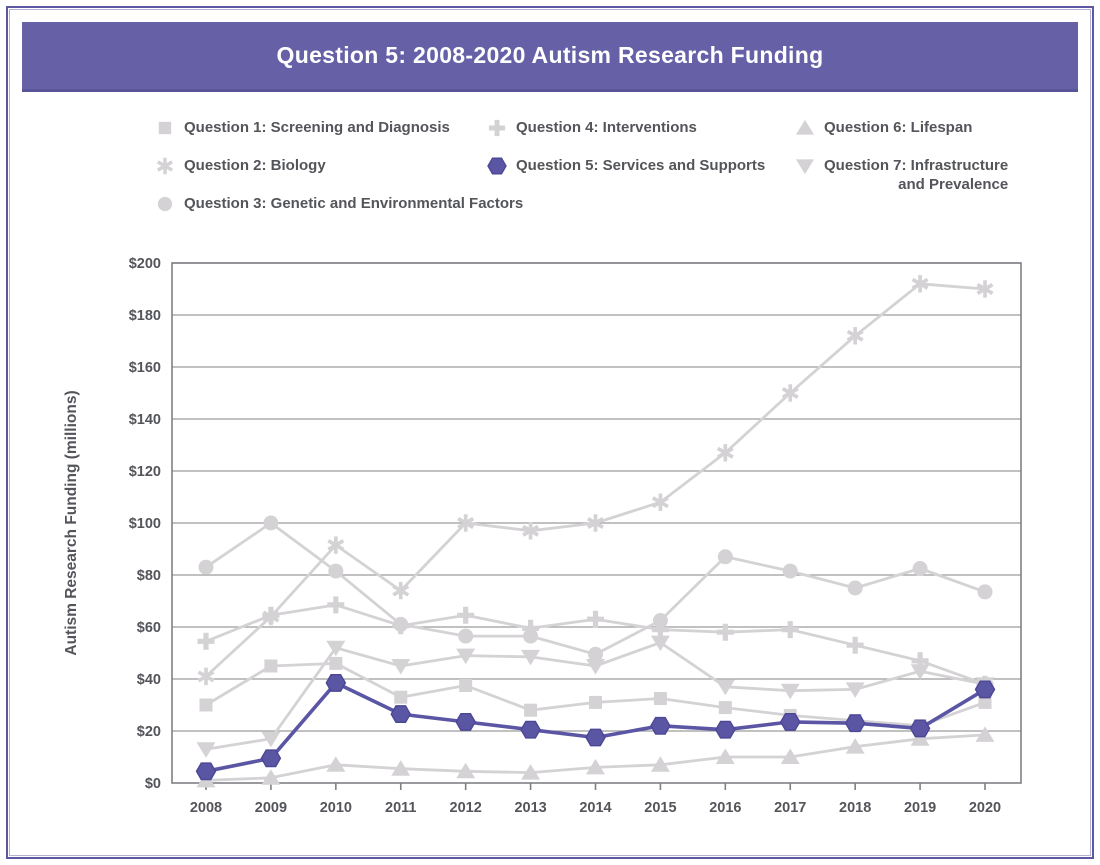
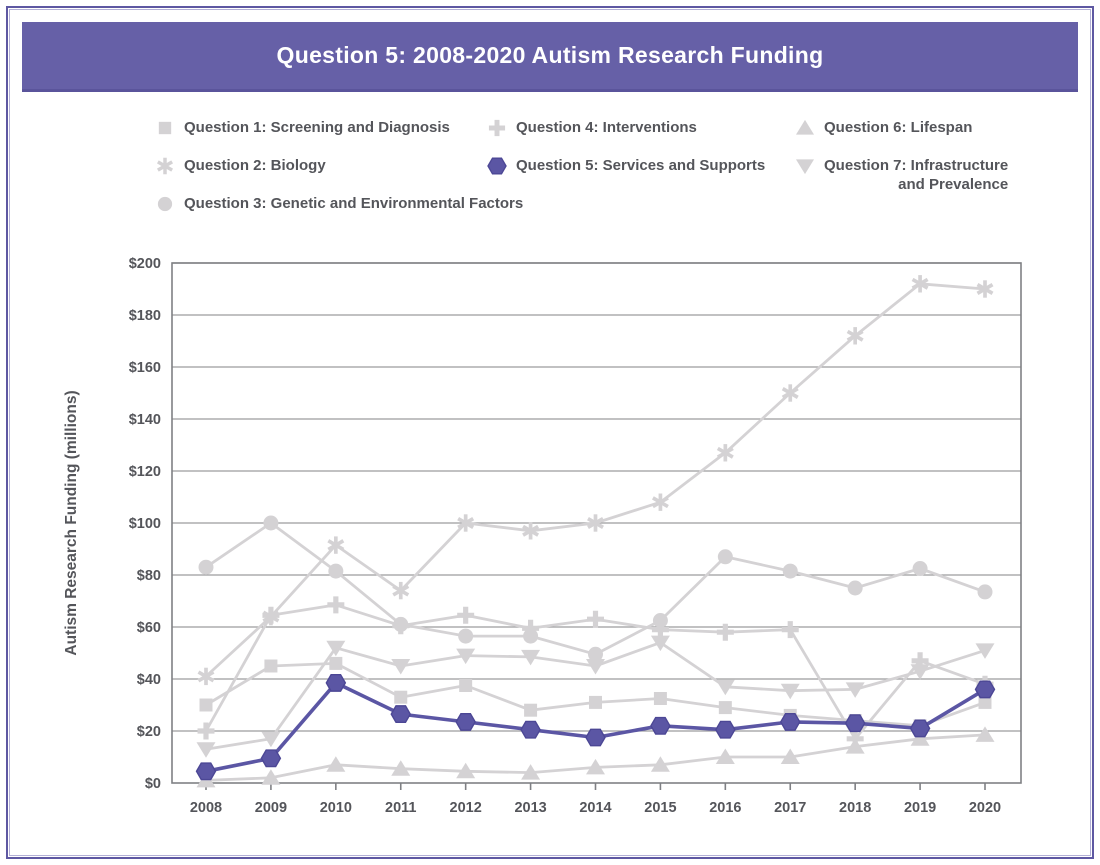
Question 4: Interventions/2008: $54 -> $20
Question 4: Interventions/2018: $53 -> $17
Question 7: Infrastructure and Prevalence/2020: $38 -> $51
